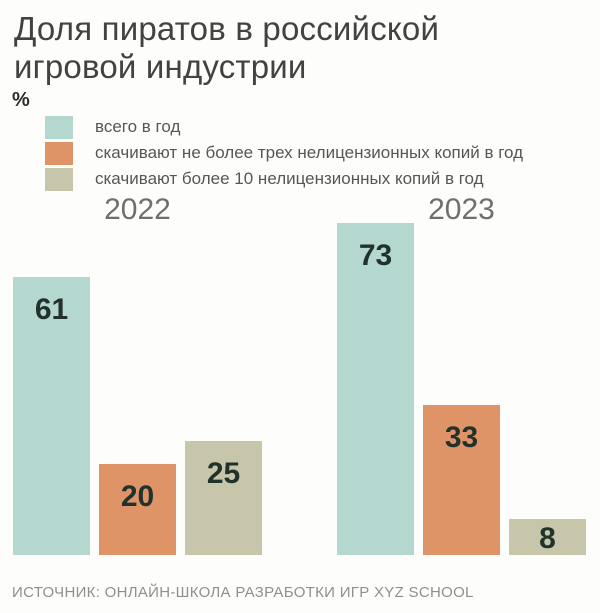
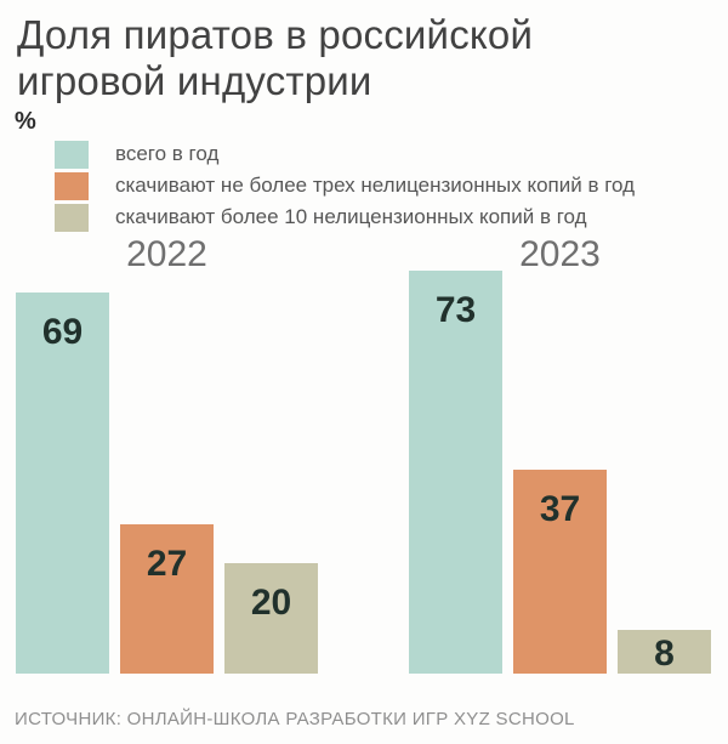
всего в год/2022: 61 -> 69
скачивают не более трех нелицензионных копий в год/2022: 20 -> 27
скачивают более 10 нелицензионных копий в год/2022: 25 -> 20
скачивают не более трех нелицензионных копий в год/2023: 33 -> 37
